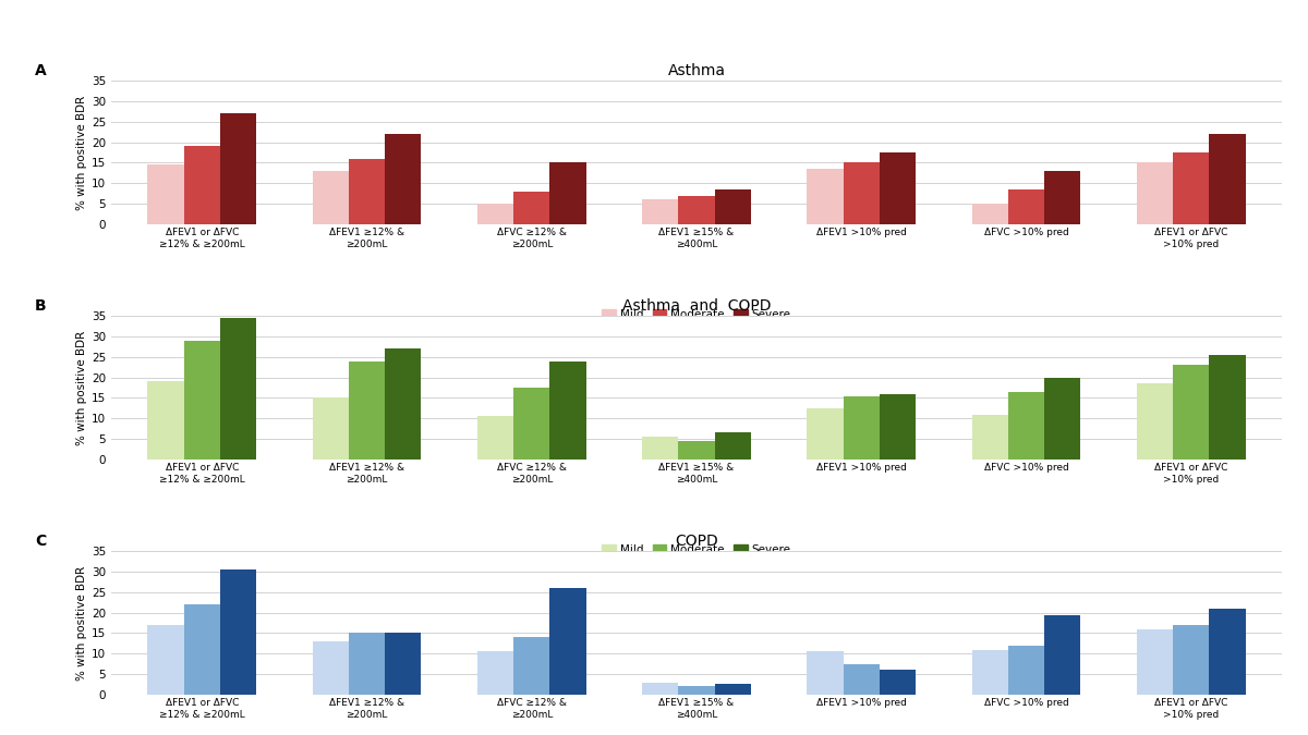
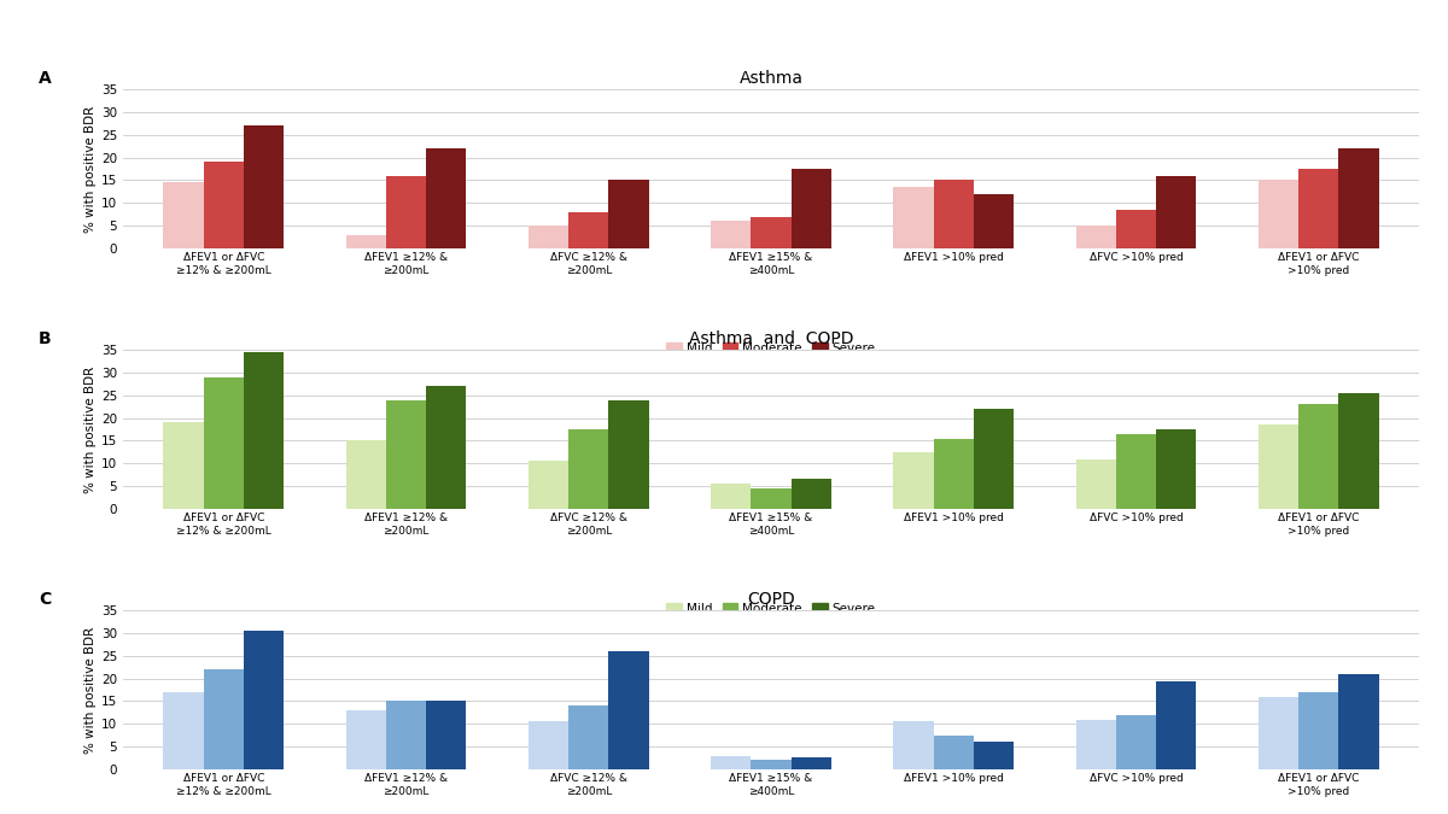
Asthma/Mild/ΔFEV1 ≥12% & ≥200mL: 13.0 -> 3.0
Asthma/Severe/ΔFEV1 ≥15% & ≥400mL: 8.5 -> 17.5
Asthma/Severe/ΔFEV1 >10% pred: 17.5 -> 12.0
Asthma/Severe/ΔFVC >10% pred: 13.0 -> 16.0
Asthma and COPD/Severe/ΔFEV1 >10% pred: 16.0 -> 22.0
Asthma and COPD/Severe/ΔFVC >10% pred: 20.0 -> 17.5
